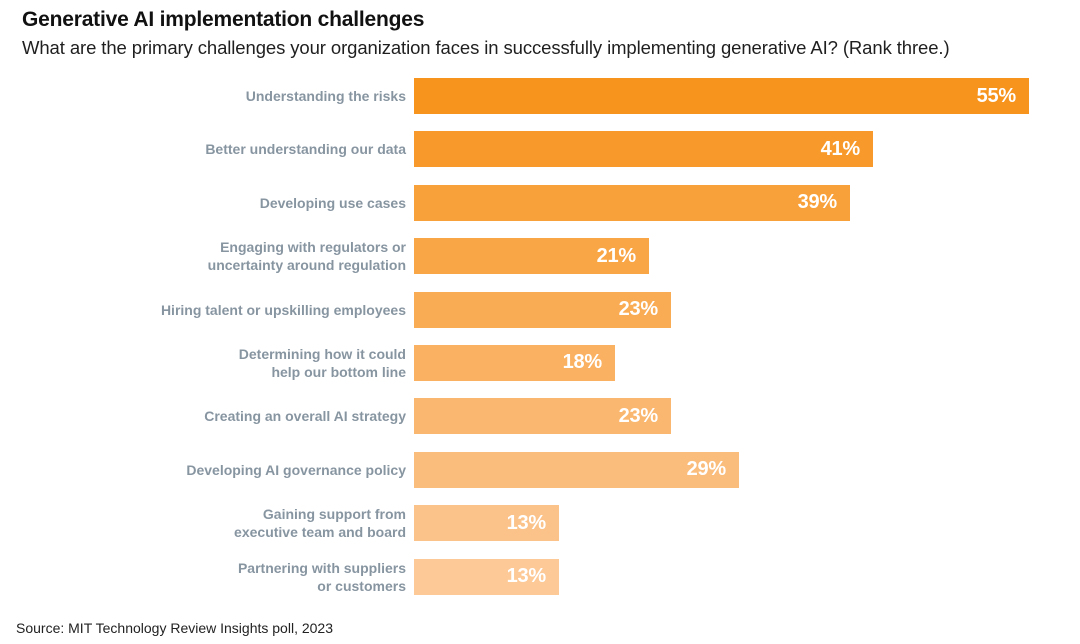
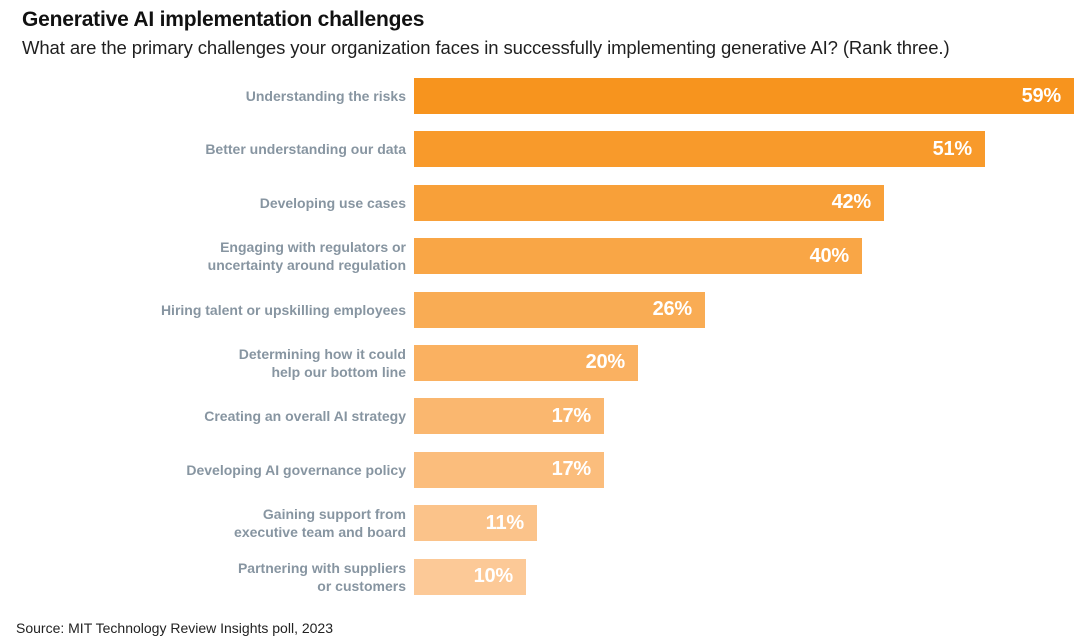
Understanding the risks: 55% -> 59%
Better understanding our data: 41% -> 51%
Developing use cases: 39% -> 42%
Engaging with regulators or uncertainty around regulation: 21% -> 40%
Hiring talent or upskilling employees: 23% -> 26%
Determining how it could help our bottom line: 18% -> 20%
Creating an overall AI strategy: 23% -> 17%
Developing AI governance policy: 29% -> 17%
Gaining support from executive team and board: 13% -> 11%
Partnering with suppliers or customers: 13% -> 10%
